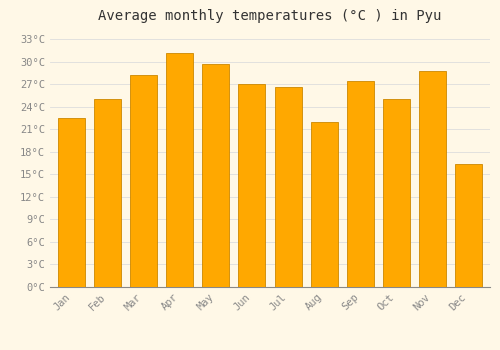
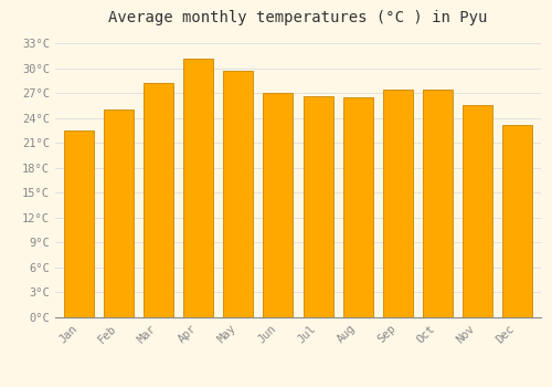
Aug: 22.0°C -> 26.5°C
Oct: 25.0°C -> 27.4°C
Nov: 28.8°C -> 25.6°C
Dec: 16.4°C -> 23.2°C
